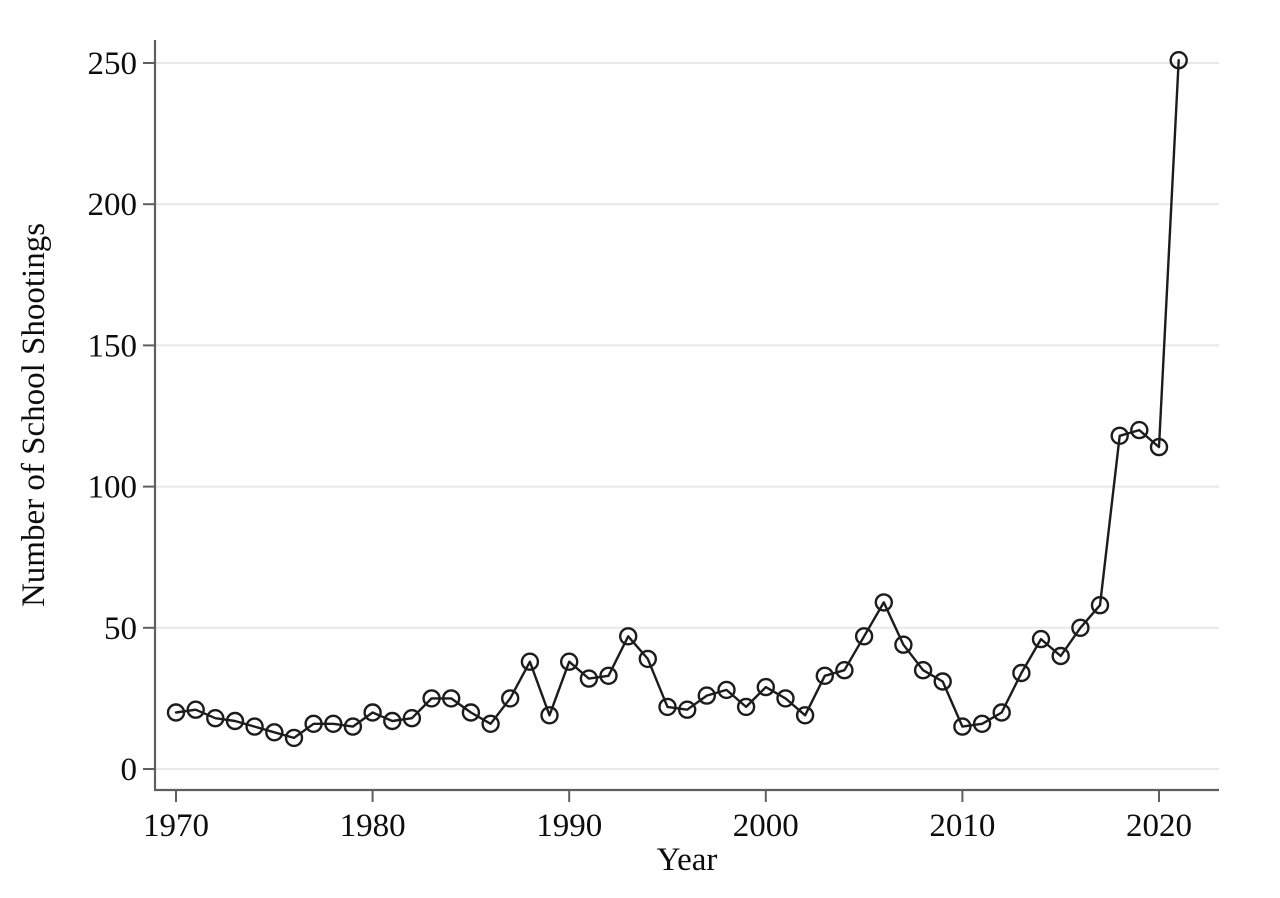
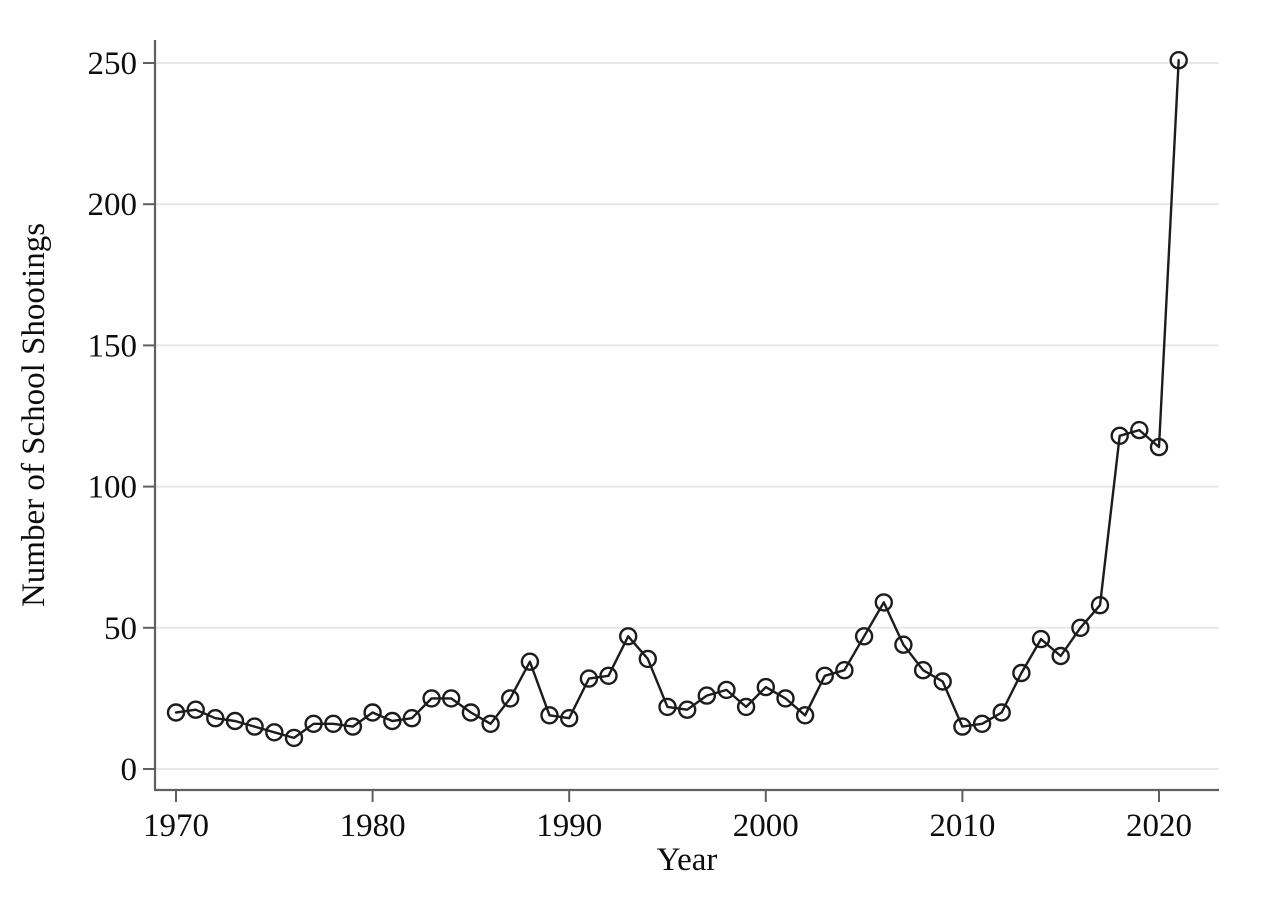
1990: 38 -> 18
